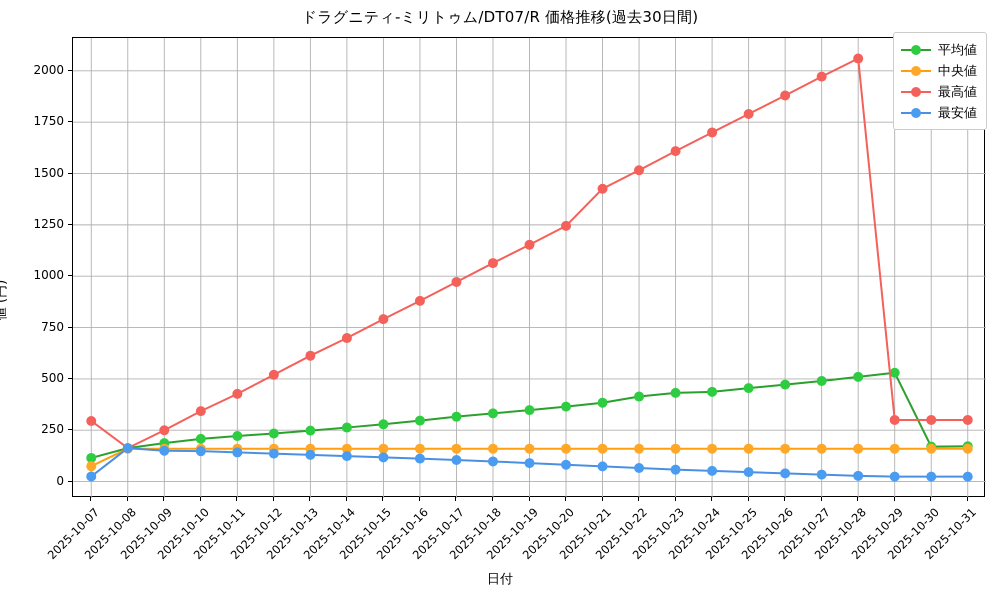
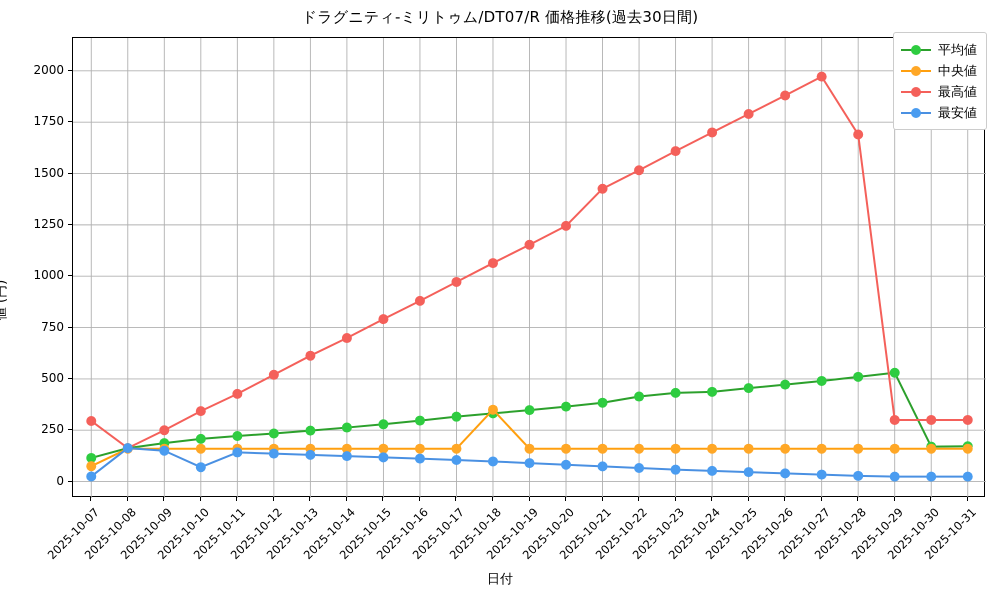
最安値/2025-10-10: 150 -> 70
中央値/2025-10-18: 160 -> 350
最高値/2025-10-28: 2060 -> 1690
